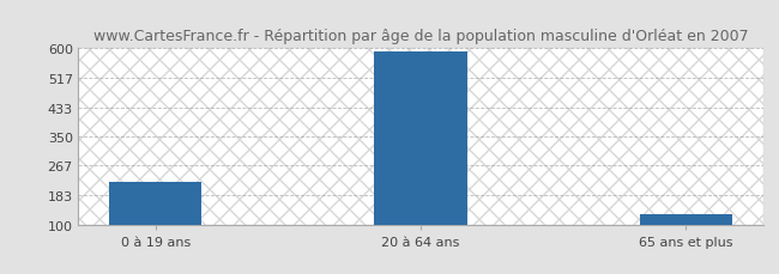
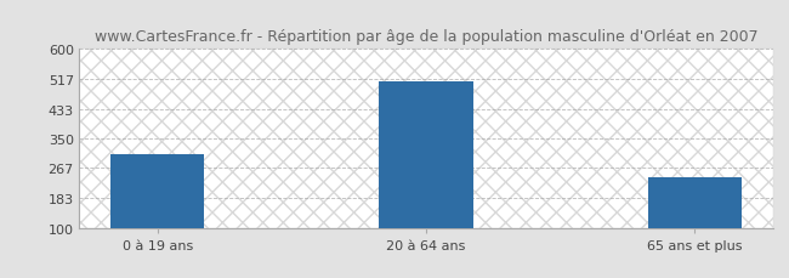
0 à 19 ans: 222 -> 305
20 à 64 ans: 591 -> 510
65 ans et plus: 128 -> 240
